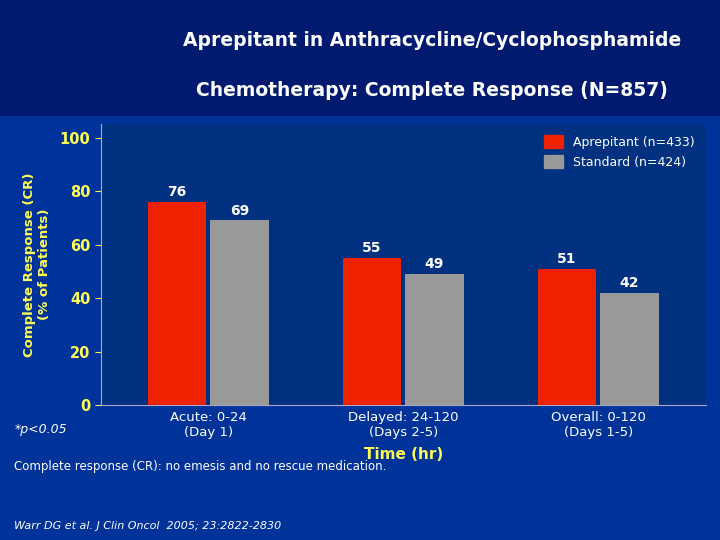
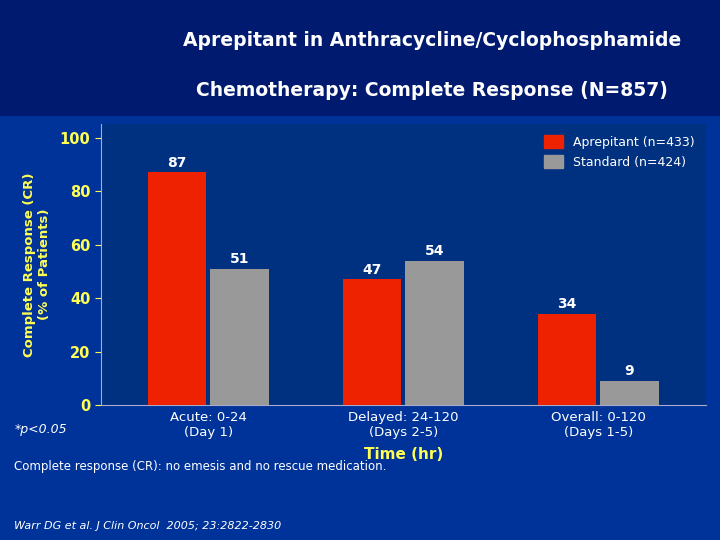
Aprepitant (n=433)/Acute: 0-24 (Day 1): 76 -> 87
Standard (n=424)/Acute: 0-24 (Day 1): 69 -> 51
Aprepitant (n=433)/Delayed: 24-120 (Days 2-5): 55 -> 47
Standard (n=424)/Delayed: 24-120 (Days 2-5): 49 -> 54
Aprepitant (n=433)/Overall: 0-120 (Days 1-5): 51 -> 34
Standard (n=424)/Overall: 0-120 (Days 1-5): 42 -> 9
